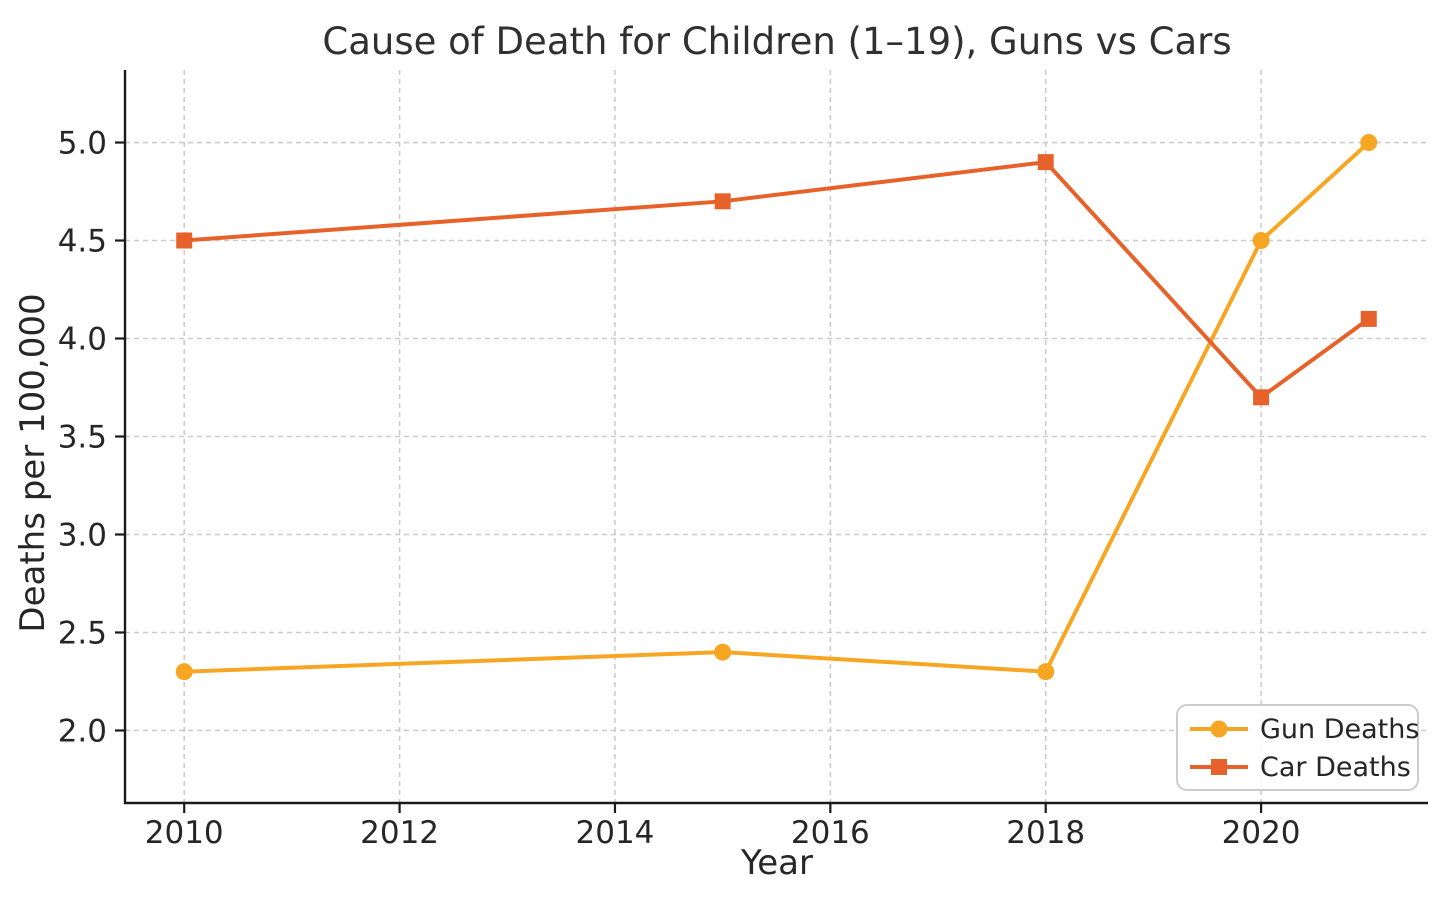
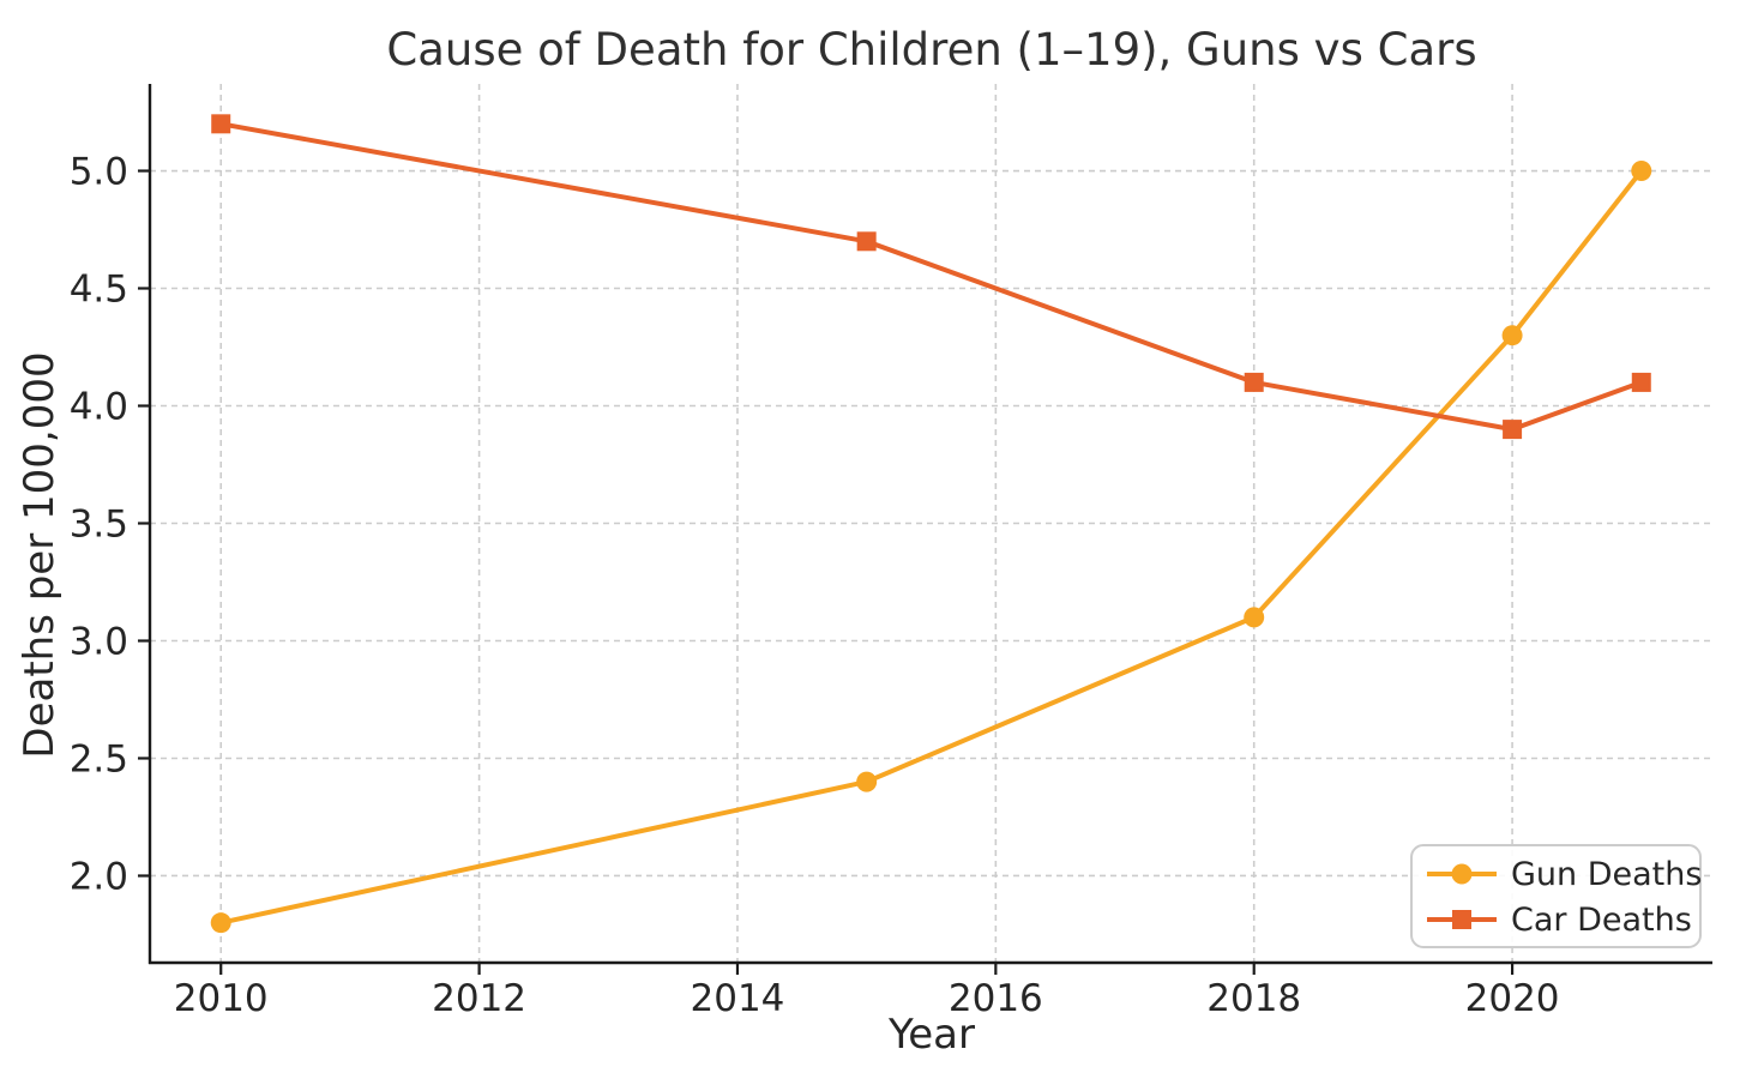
Gun Deaths/2010: 2.3 -> 1.8
Car Deaths/2010: 4.5 -> 5.2
Gun Deaths/2018: 2.3 -> 3.1
Car Deaths/2018: 4.9 -> 4.1
Gun Deaths/2020: 4.5 -> 4.3
Car Deaths/2020: 3.7 -> 3.9
